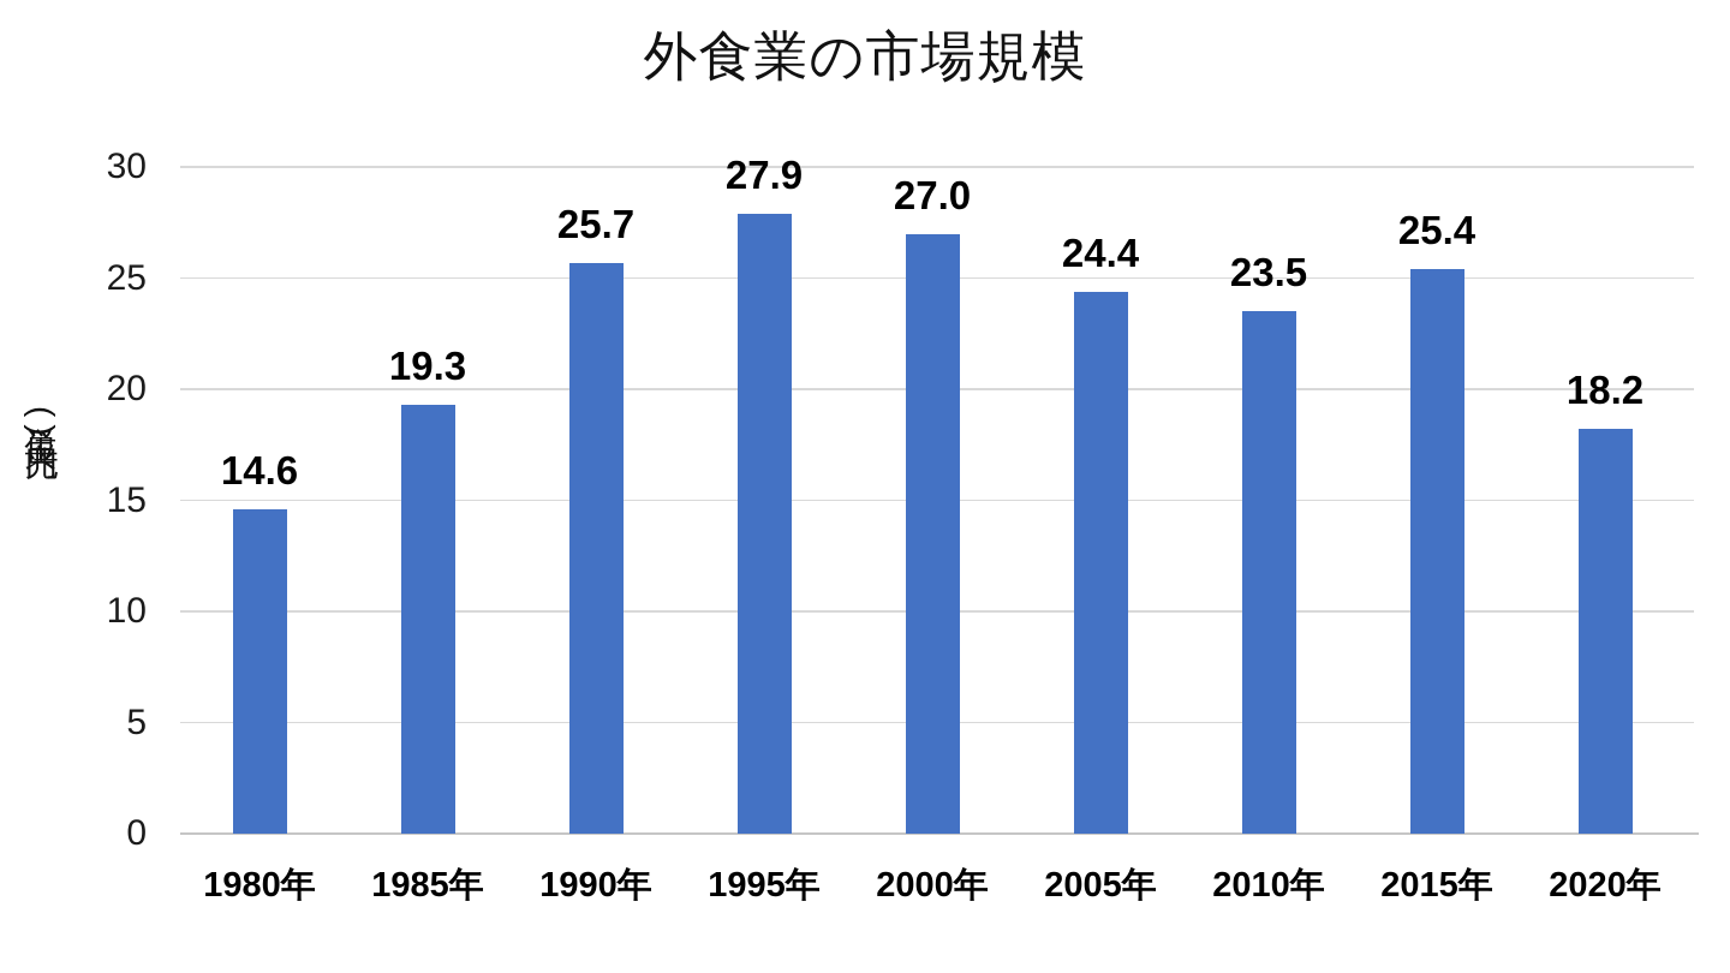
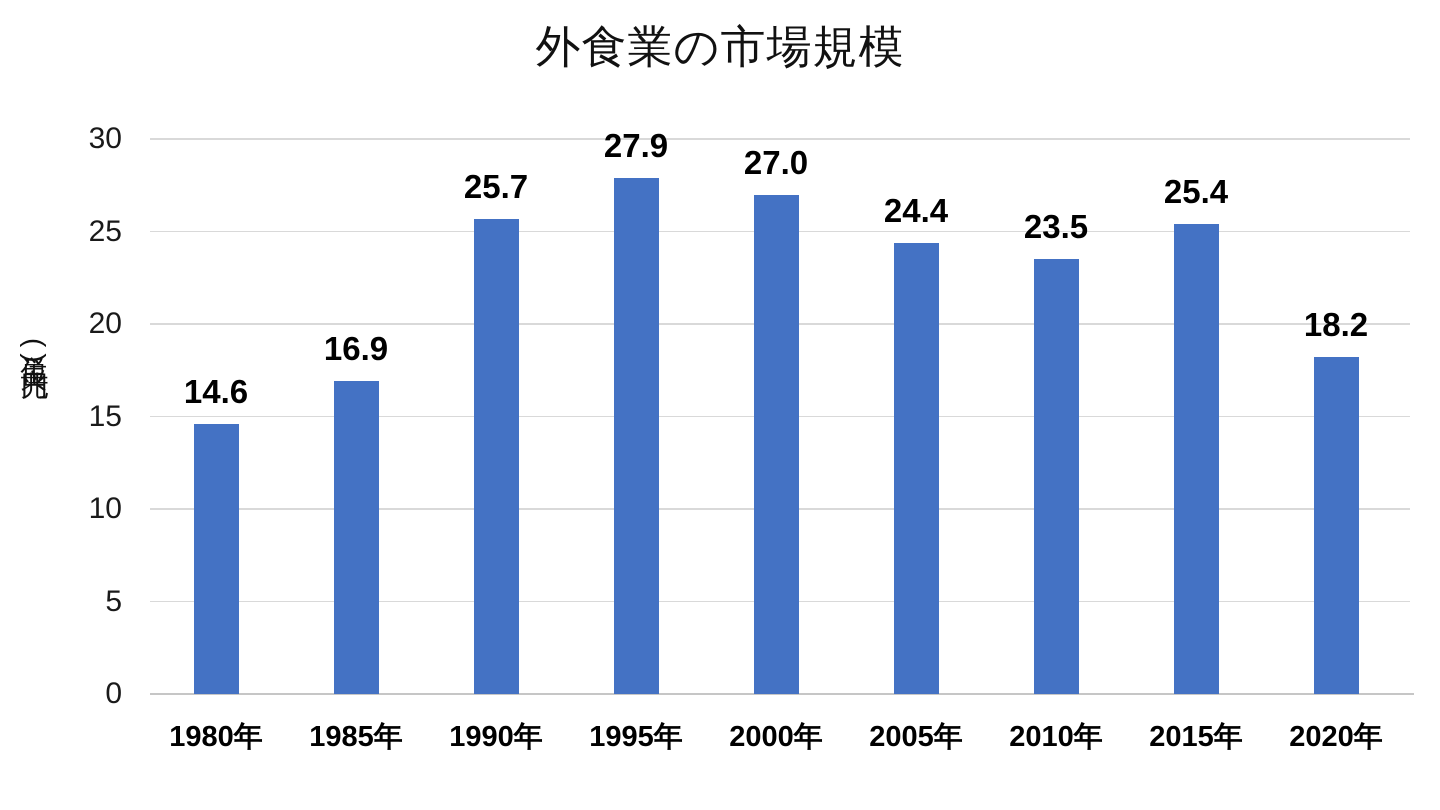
1985年: 19.3 -> 16.9
